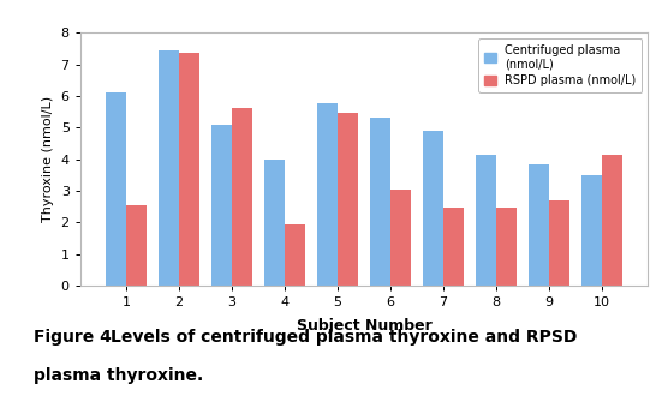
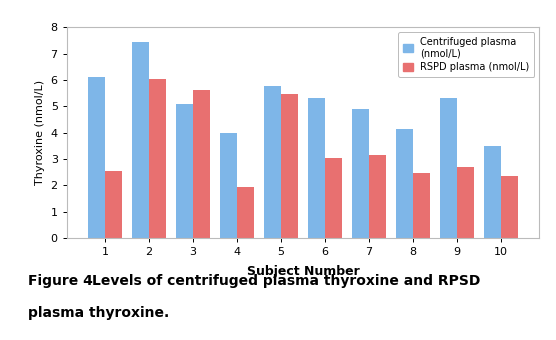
RSPD plasma (nmol/L)/2: 7.35 -> 6.05
RSPD plasma (nmol/L)/7: 2.45 -> 3.15
Centrifuged plasma (nmol/L)/9: 3.85 -> 5.30
RSPD plasma (nmol/L)/10: 4.15 -> 2.35
